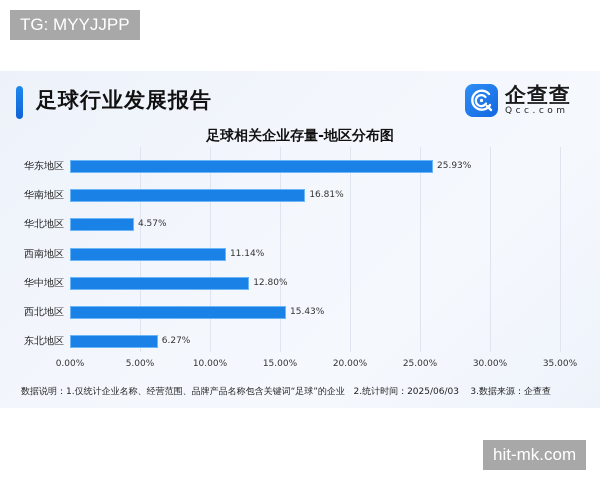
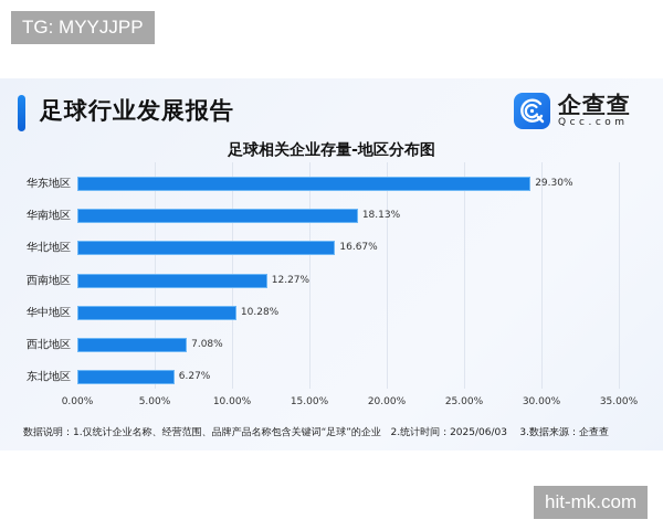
华东地区: 25.93% -> 29.30%
华南地区: 16.81% -> 18.13%
华北地区: 4.57% -> 16.67%
西南地区: 11.14% -> 12.27%
华中地区: 12.80% -> 10.28%
西北地区: 15.43% -> 7.08%
